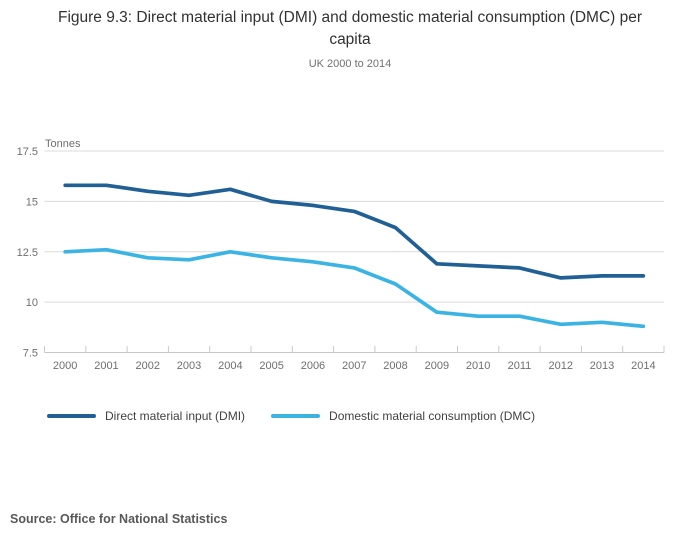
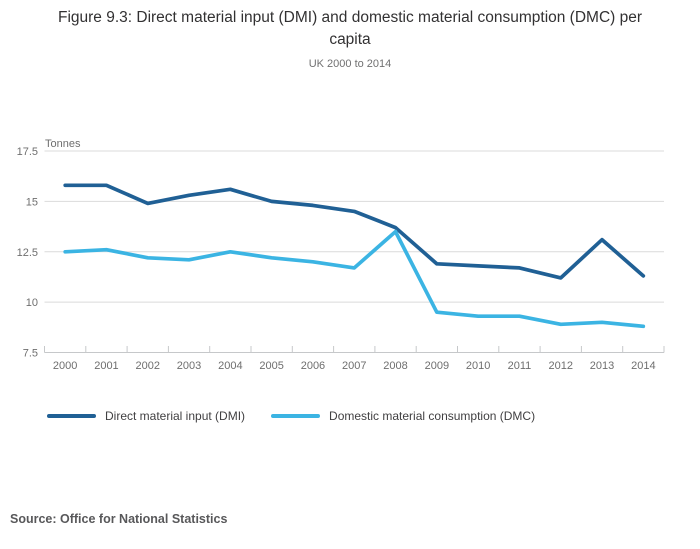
Direct material input (DMI)/2002: 15.5 -> 14.9
Domestic material consumption (DMC)/2008: 10.9 -> 13.5
Direct material input (DMI)/2013: 11.3 -> 13.1
